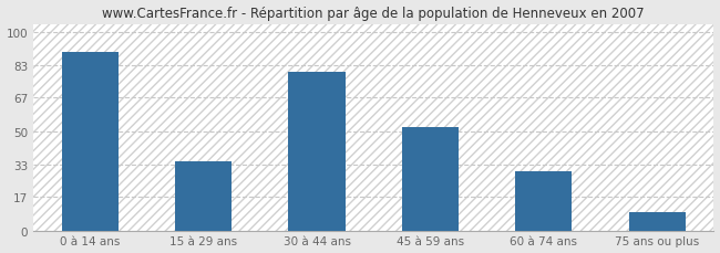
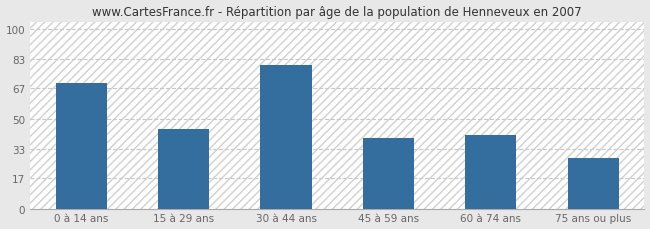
0 à 14 ans: 90 -> 70
15 à 29 ans: 35 -> 44
45 à 59 ans: 52 -> 39
60 à 74 ans: 30 -> 41
75 ans ou plus: 9 -> 28
